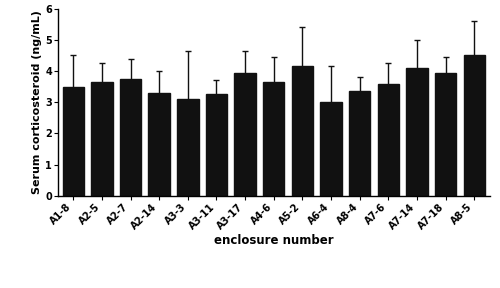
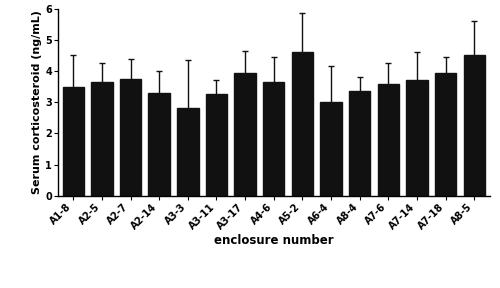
A3-3: 3.10 -> 2.80
A5-2: 4.15 -> 4.60
A7-14: 4.10 -> 3.70
